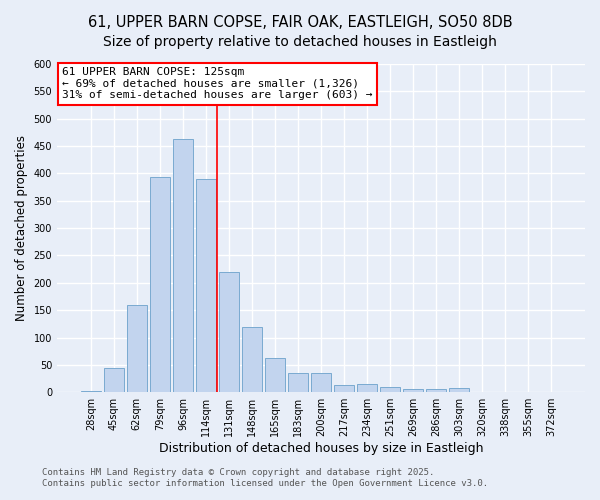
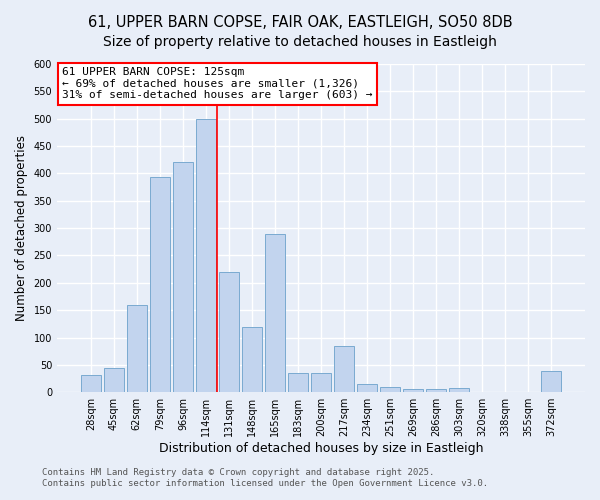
28sqm: 3 -> 32
96sqm: 463 -> 420
114sqm: 390 -> 500
165sqm: 63 -> 290
217sqm: 14 -> 84
372sqm: 1 -> 38
